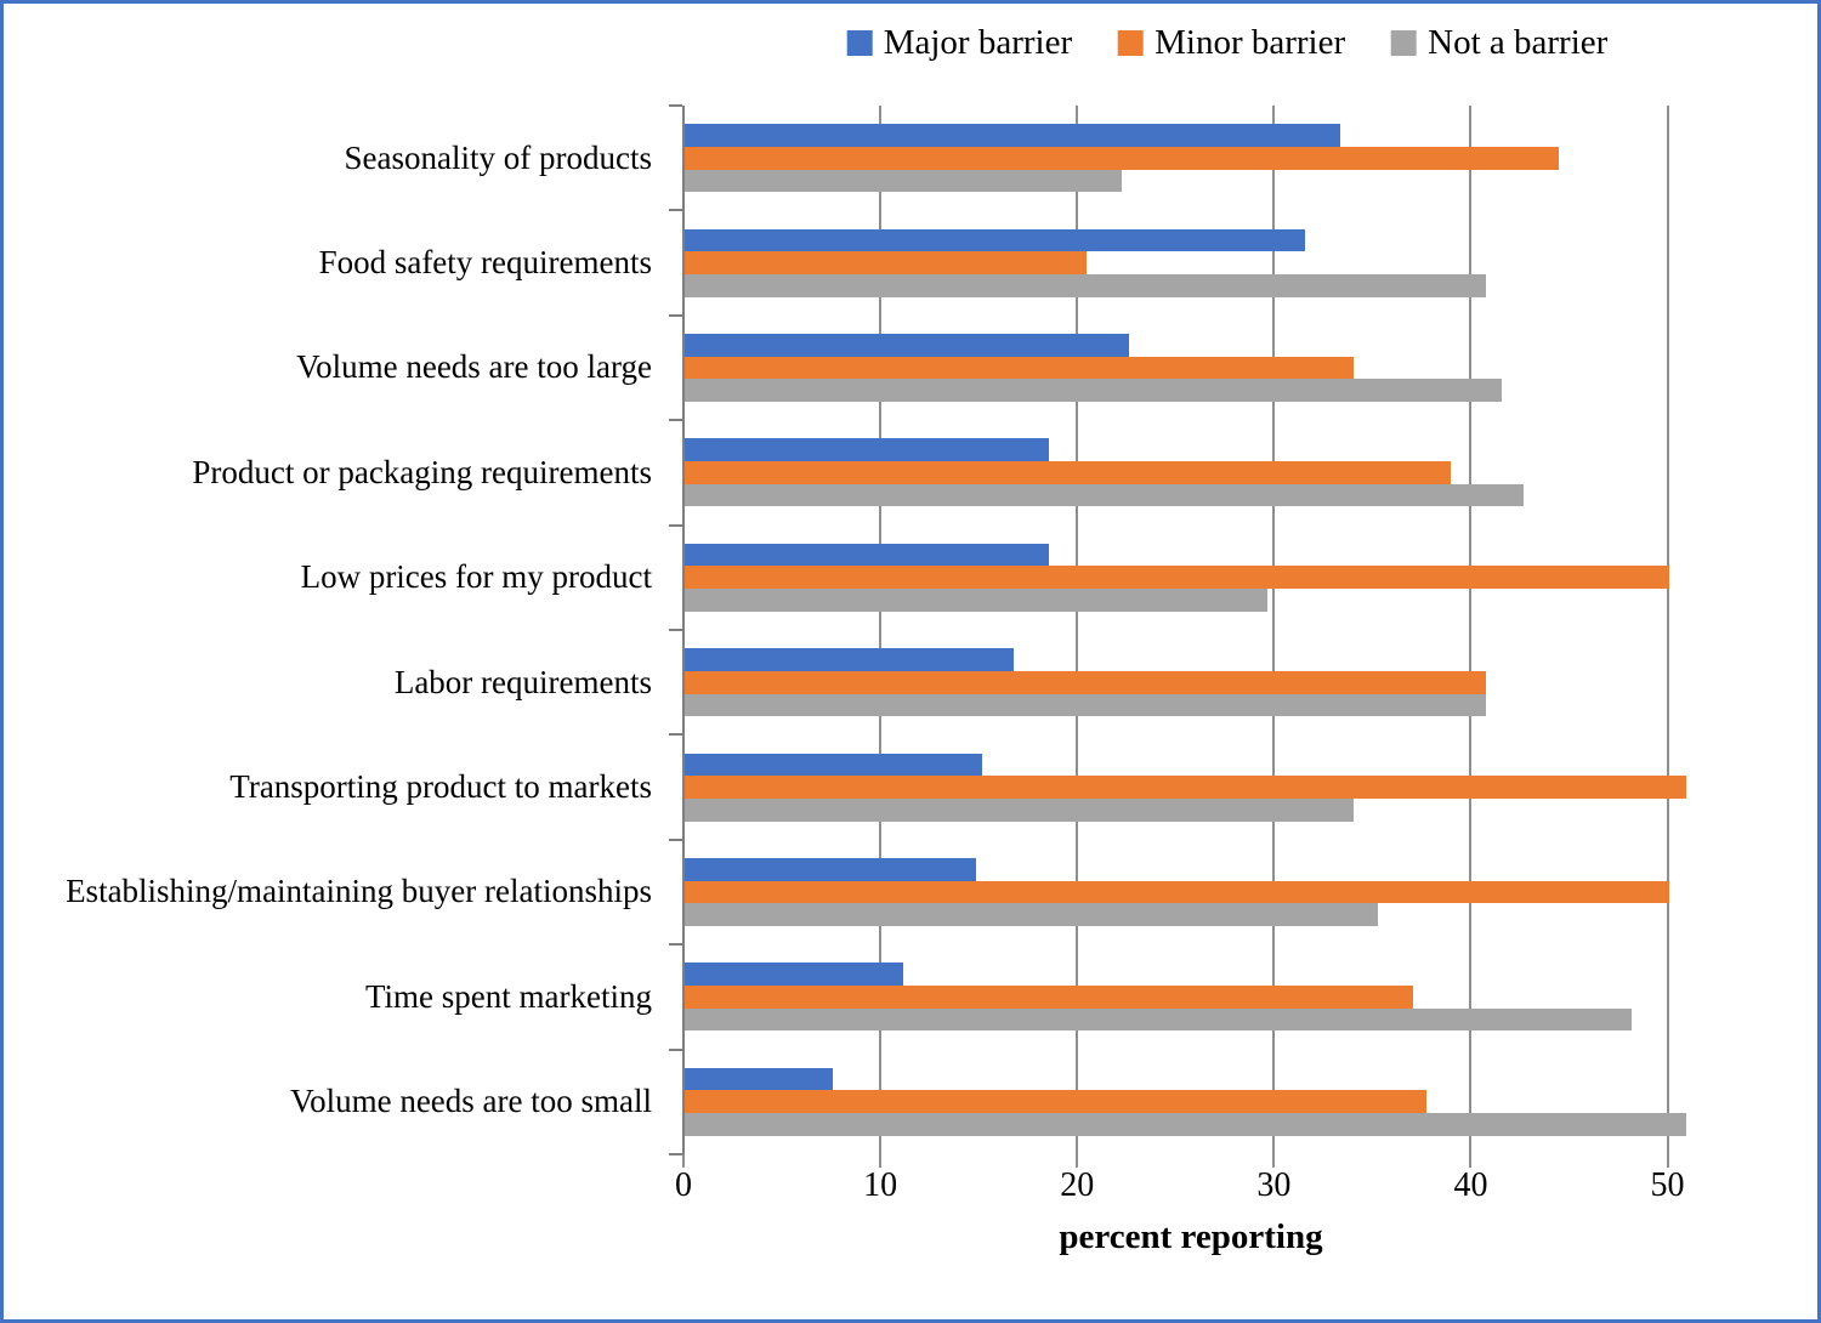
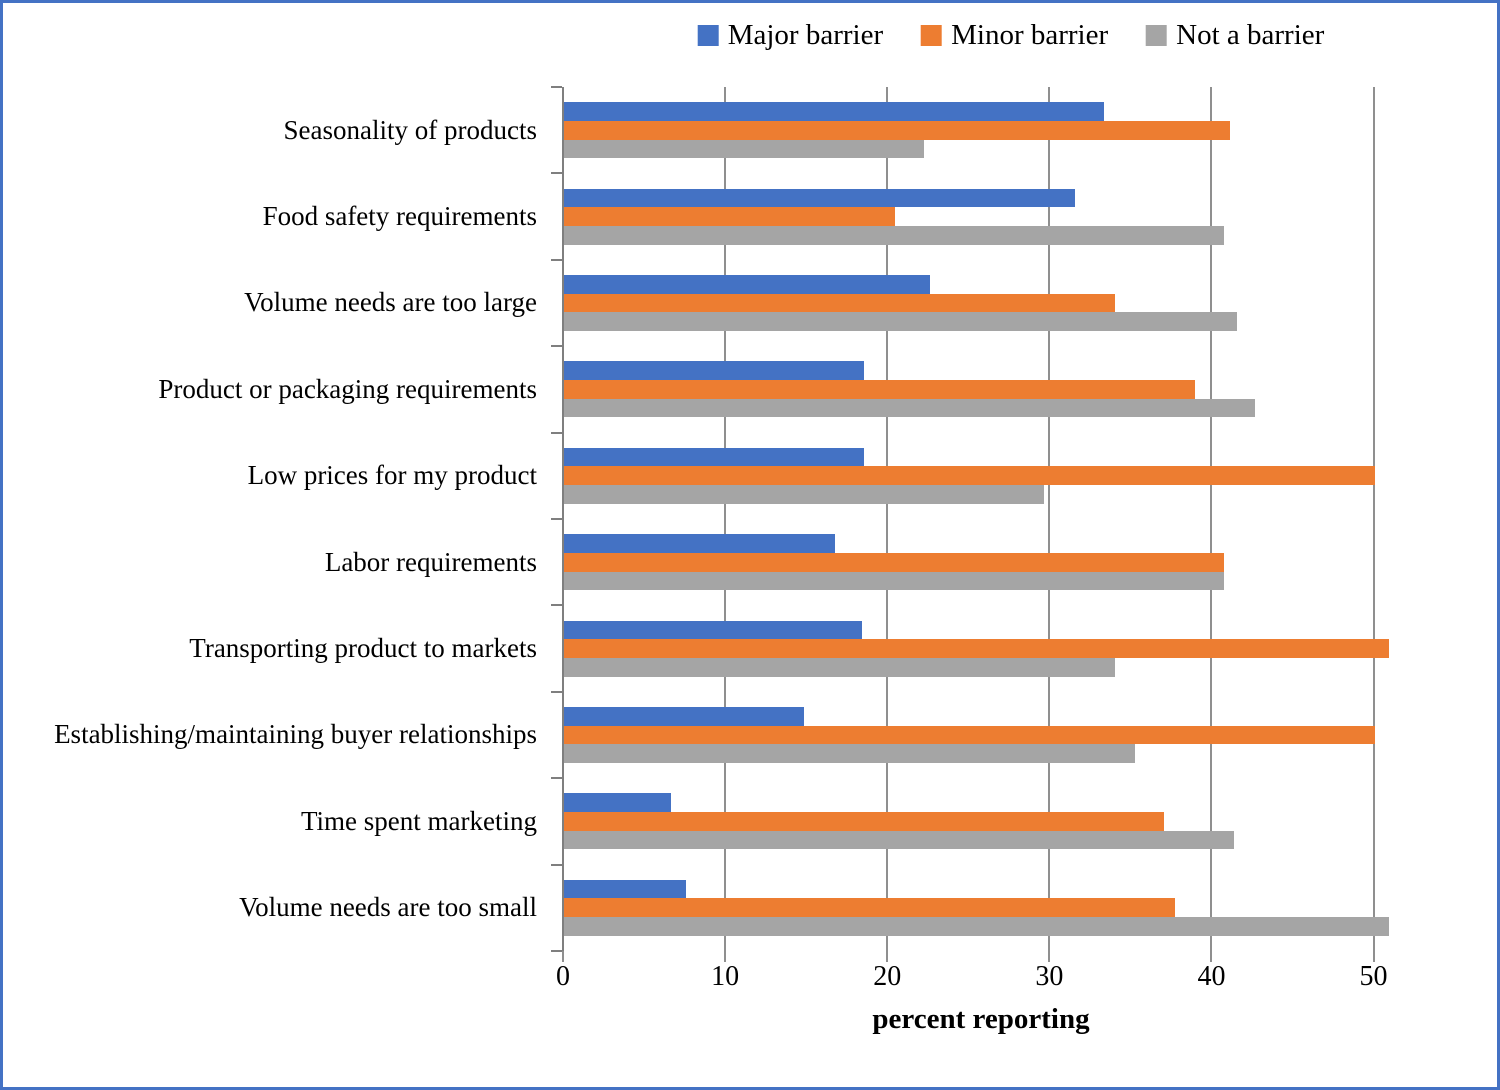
Minor barrier/Seasonality of products: 44.4 -> 41.1
Major barrier/Transporting product to markets: 15.1 -> 18.4
Major barrier/Time spent marketing: 11.1 -> 6.6
Not a barrier/Time spent marketing: 48.1 -> 41.3
